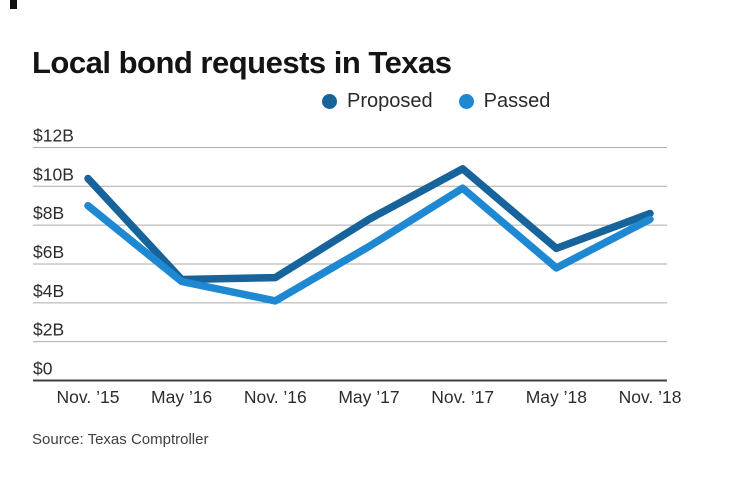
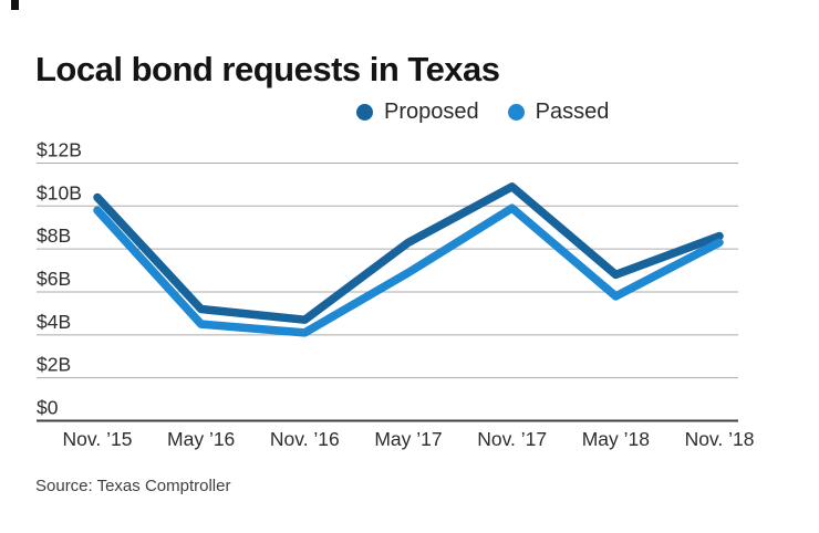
Passed/Nov. ’15: $9.0B -> $9.8B
Passed/May ’16: $5.1B -> $4.5B
Proposed/Nov. ’16: $5.3B -> $4.7B
